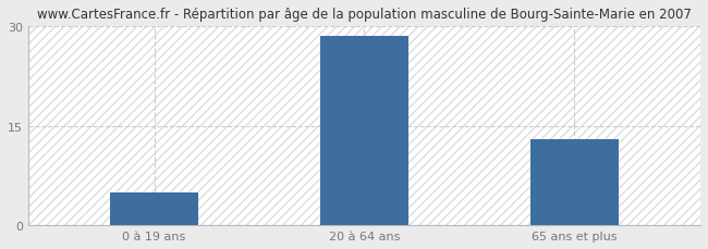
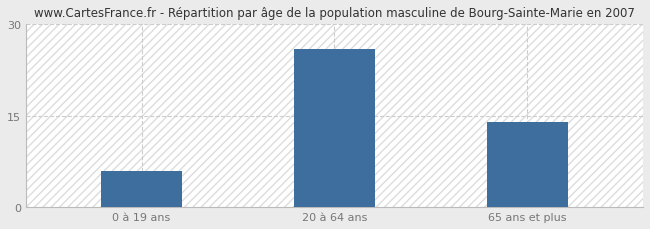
0 à 19 ans: 5.0 -> 6.0
20 à 64 ans: 28.5 -> 26.0
65 ans et plus: 13.0 -> 14.0
